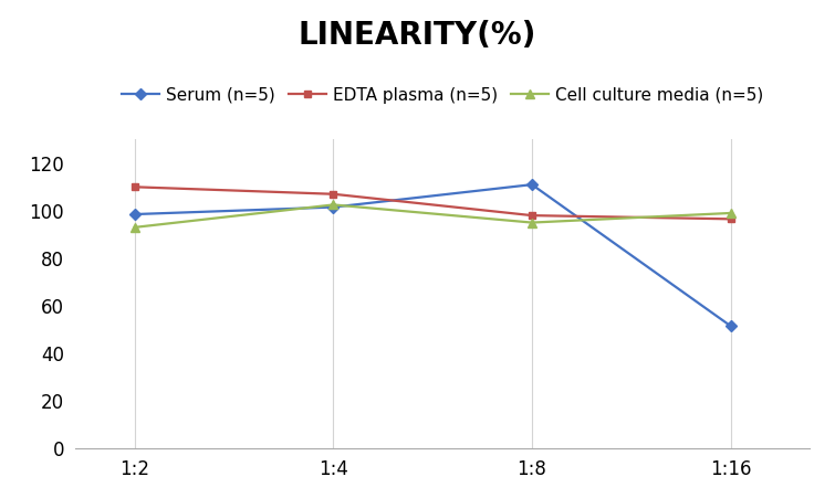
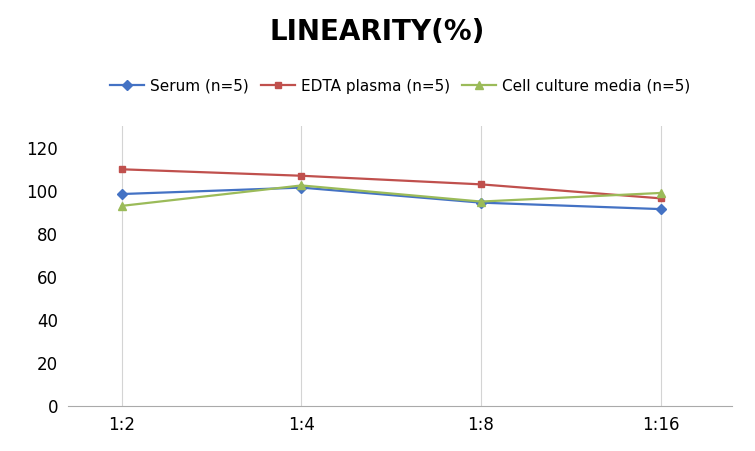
Serum (n=5)/1:8: 111.0 -> 94.5
EDTA plasma (n=5)/1:8: 98.0 -> 103.0
Serum (n=5)/1:16: 51.5 -> 91.5
